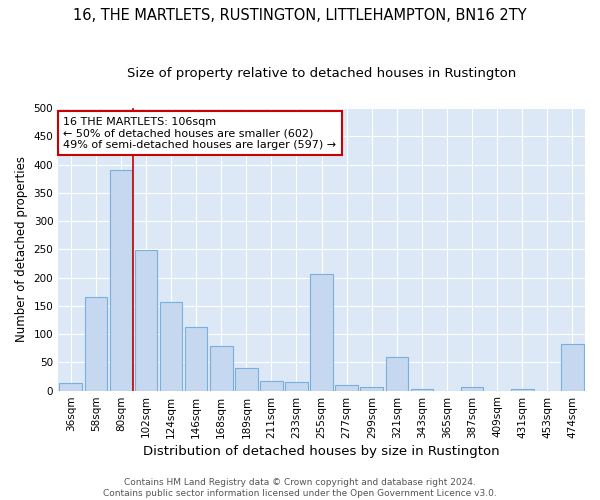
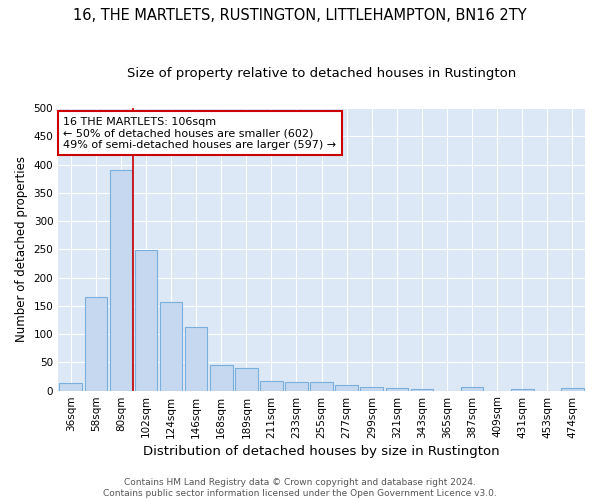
168sqm: 78 -> 45
255sqm: 206 -> 15
321sqm: 60 -> 5
474sqm: 82 -> 4
